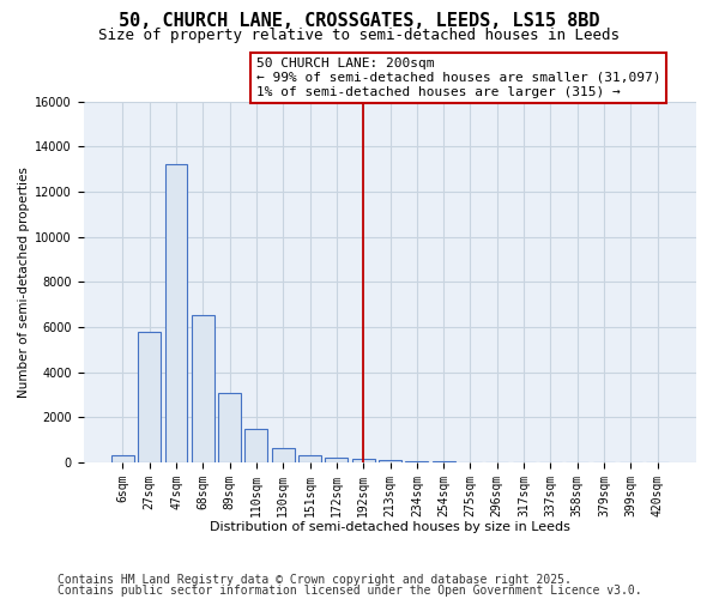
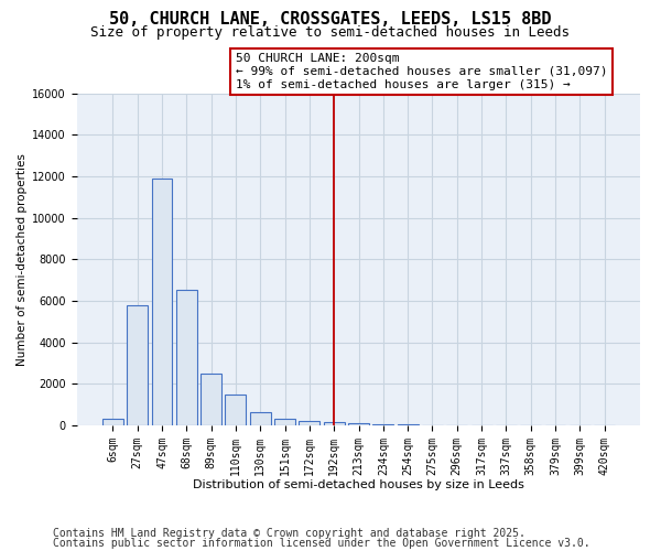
47sqm: 13200 -> 11900
89sqm: 3000 -> 2500
